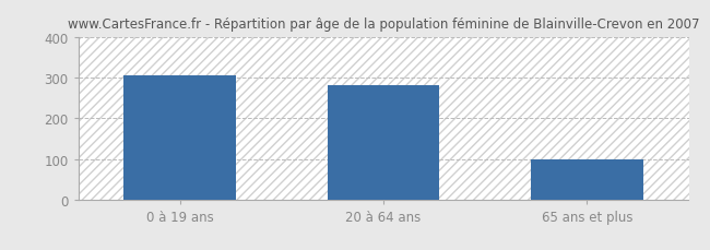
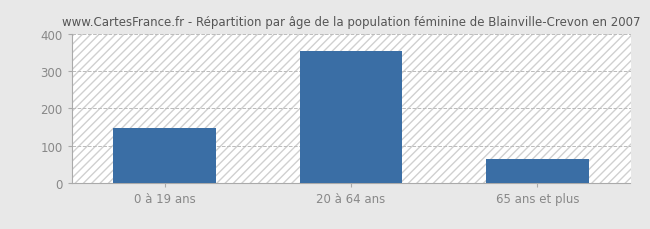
0 à 19 ans: 305 -> 148
20 à 64 ans: 280 -> 352
65 ans et plus: 100 -> 65
